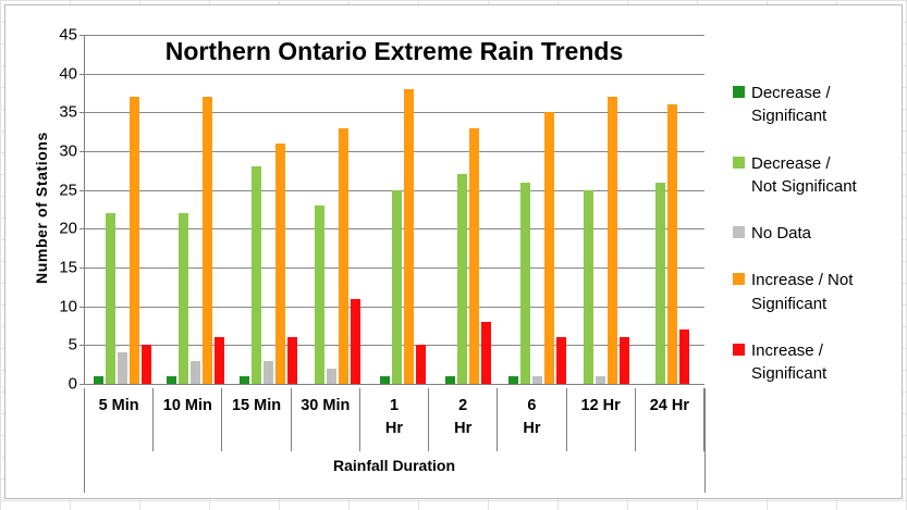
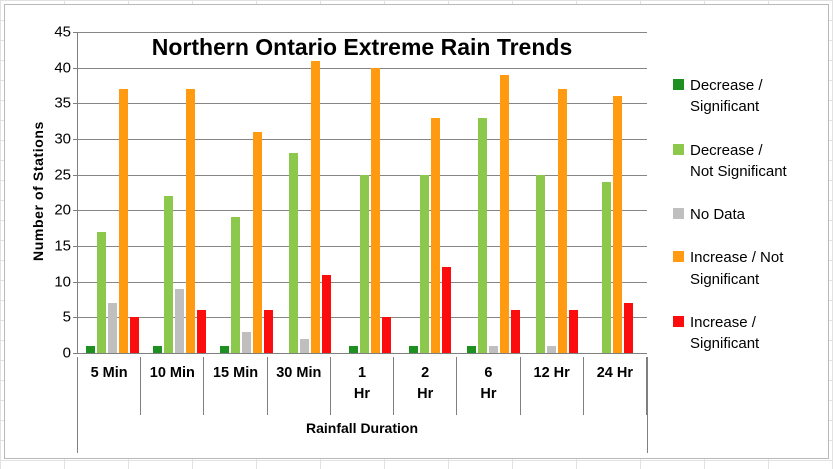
Decrease / Not Significant/5 Min: 22 -> 17
No Data/5 Min: 4 -> 7
No Data/10 Min: 3 -> 9
Decrease / Not Significant/15 Min: 28 -> 19
Decrease / Not Significant/30 Min: 23 -> 28
Increase / Not Significant/30 Min: 33 -> 41
Increase / Not Significant/1 Hr: 38 -> 40
Decrease / Not Significant/2 Hr: 27 -> 25
Increase / Significant/2 Hr: 8 -> 12
Decrease / Not Significant/6 Hr: 26 -> 33
Increase / Not Significant/6 Hr: 35 -> 39
Decrease / Not Significant/24 Hr: 26 -> 24
